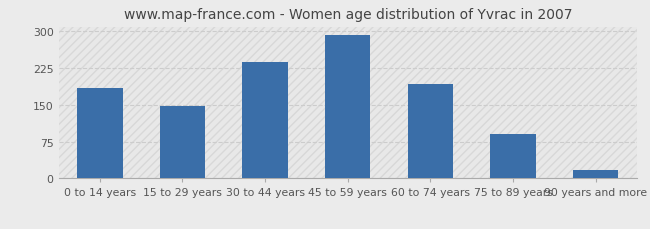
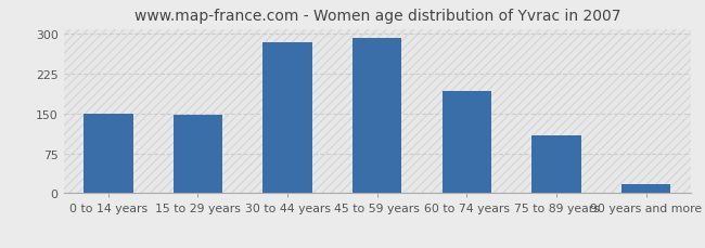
0 to 14 years: 185 -> 150
30 to 44 years: 238 -> 285
75 to 89 years: 90 -> 110
